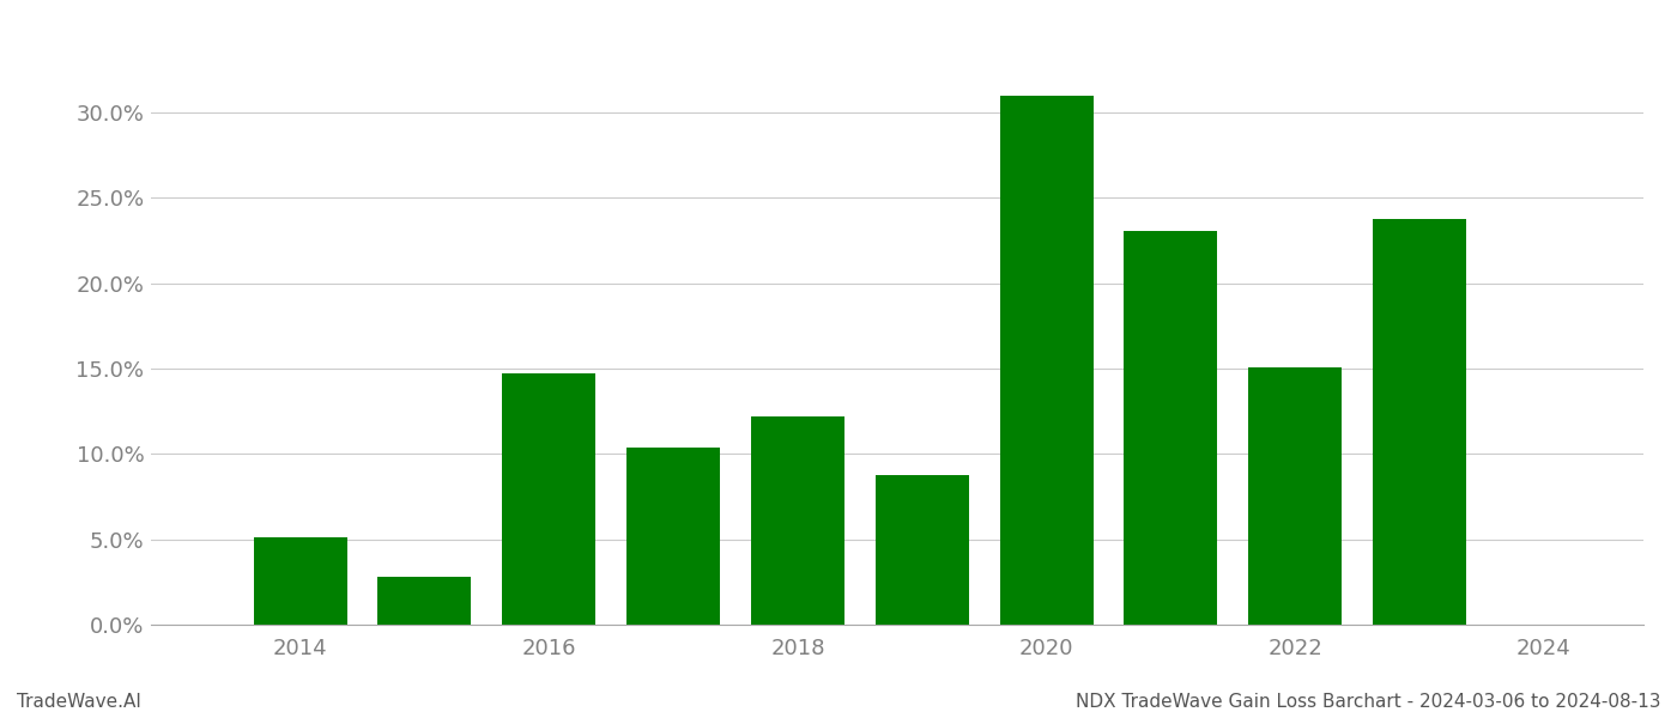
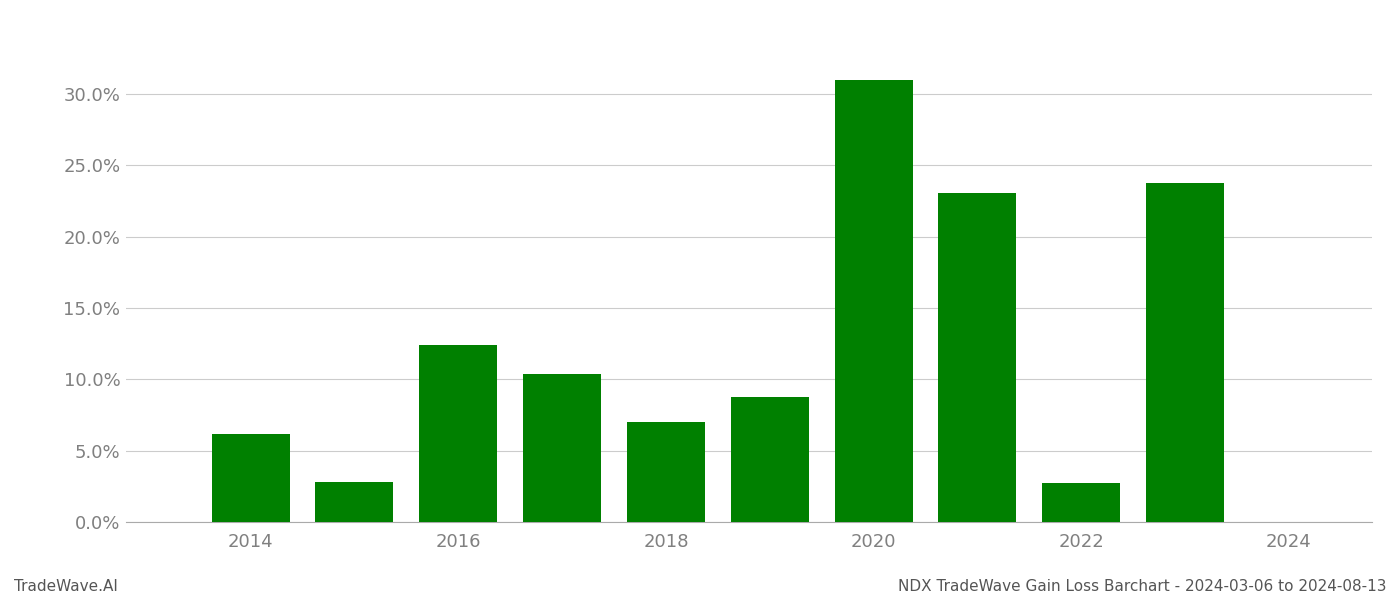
2014: 5.1% -> 6.2%
2016: 14.7% -> 12.4%
2018: 12.2% -> 7.0%
2022: 15.1% -> 2.7%
